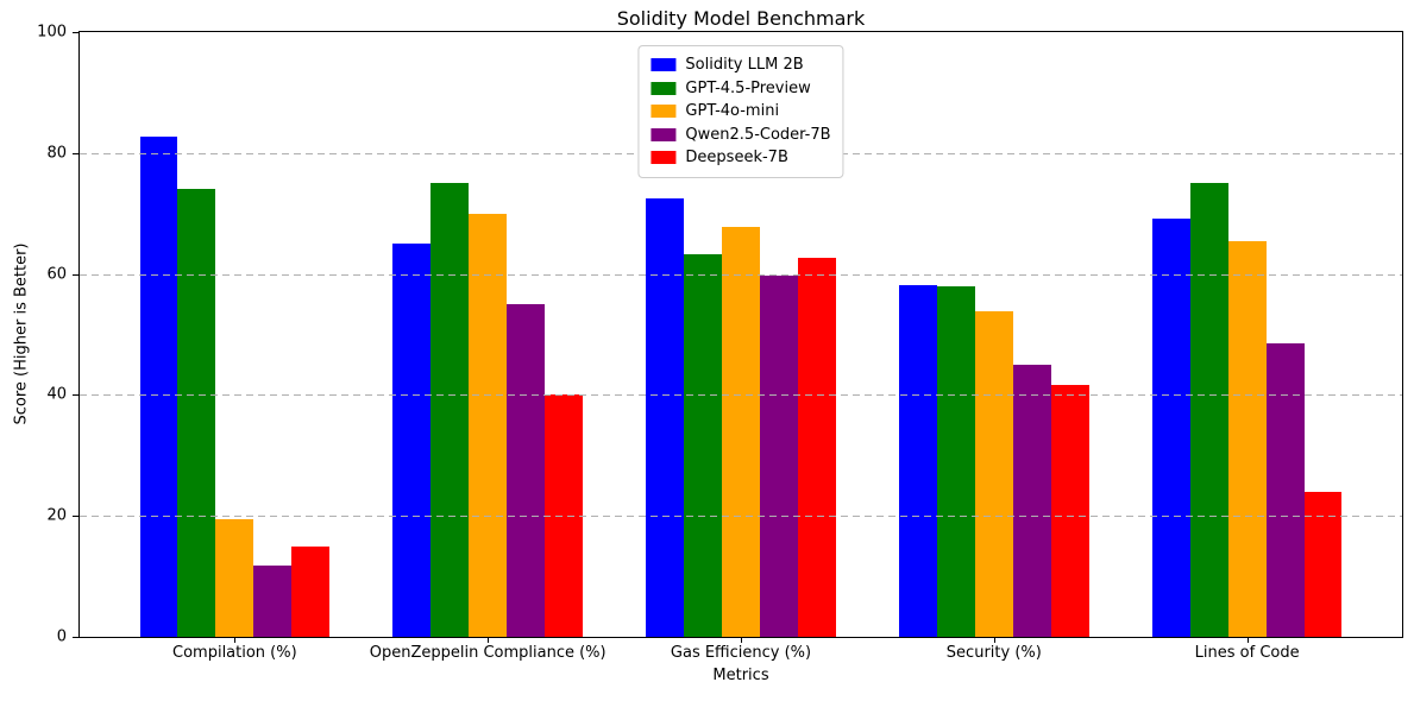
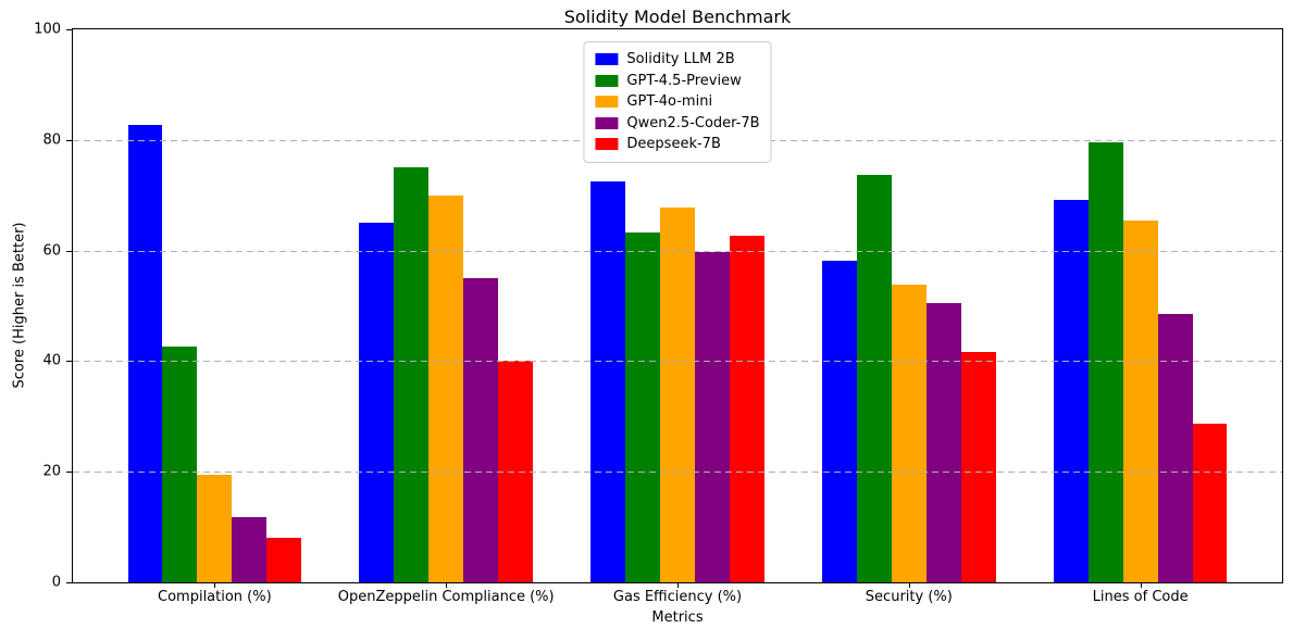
GPT-4.5-Preview/Compilation (%): 74 -> 43
Deepseek-7B/Compilation (%): 15 -> 8
GPT-4.5-Preview/Security (%): 58 -> 74
Qwen2.5-Coder-7B/Security (%): 45 -> 50
GPT-4.5-Preview/Lines of Code: 75 -> 80
Deepseek-7B/Lines of Code: 24 -> 29
